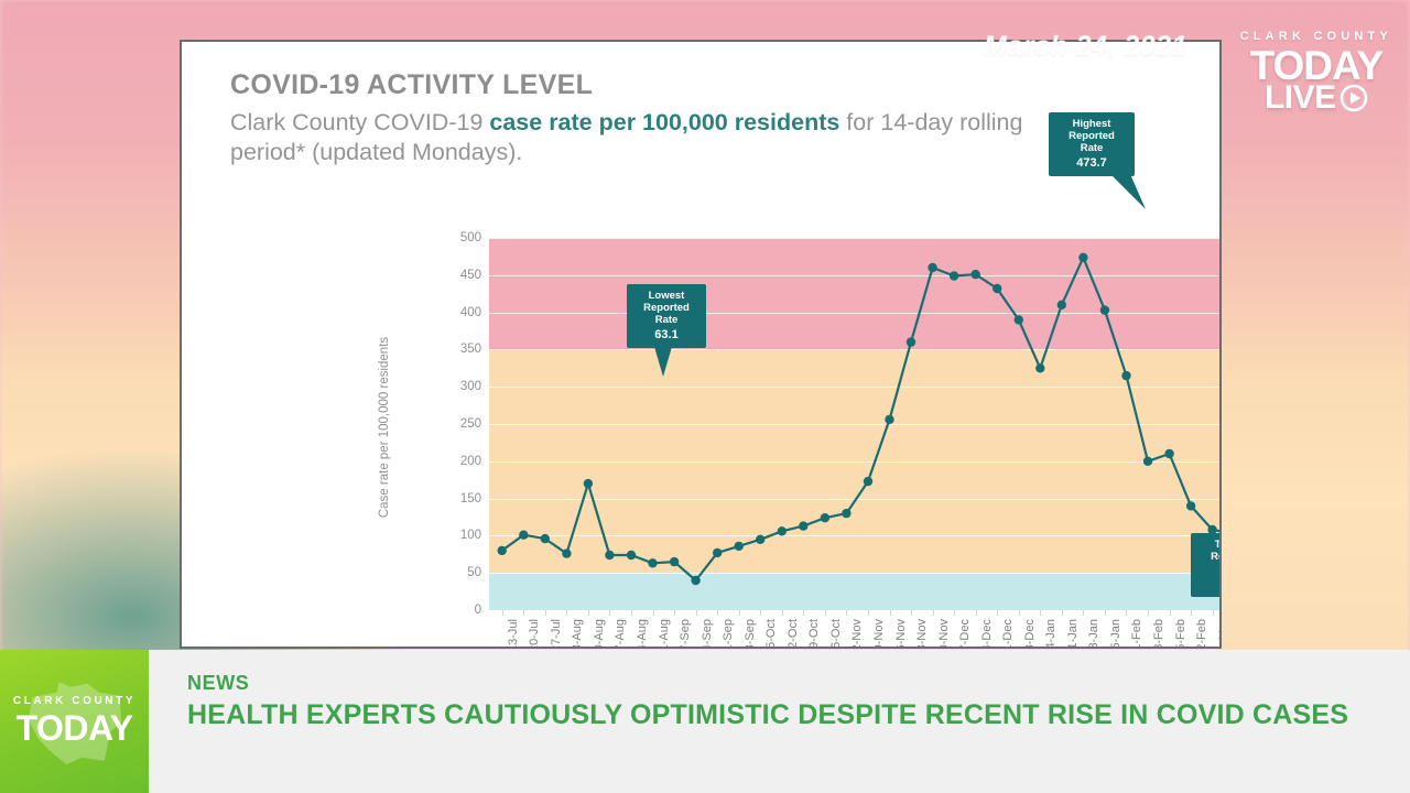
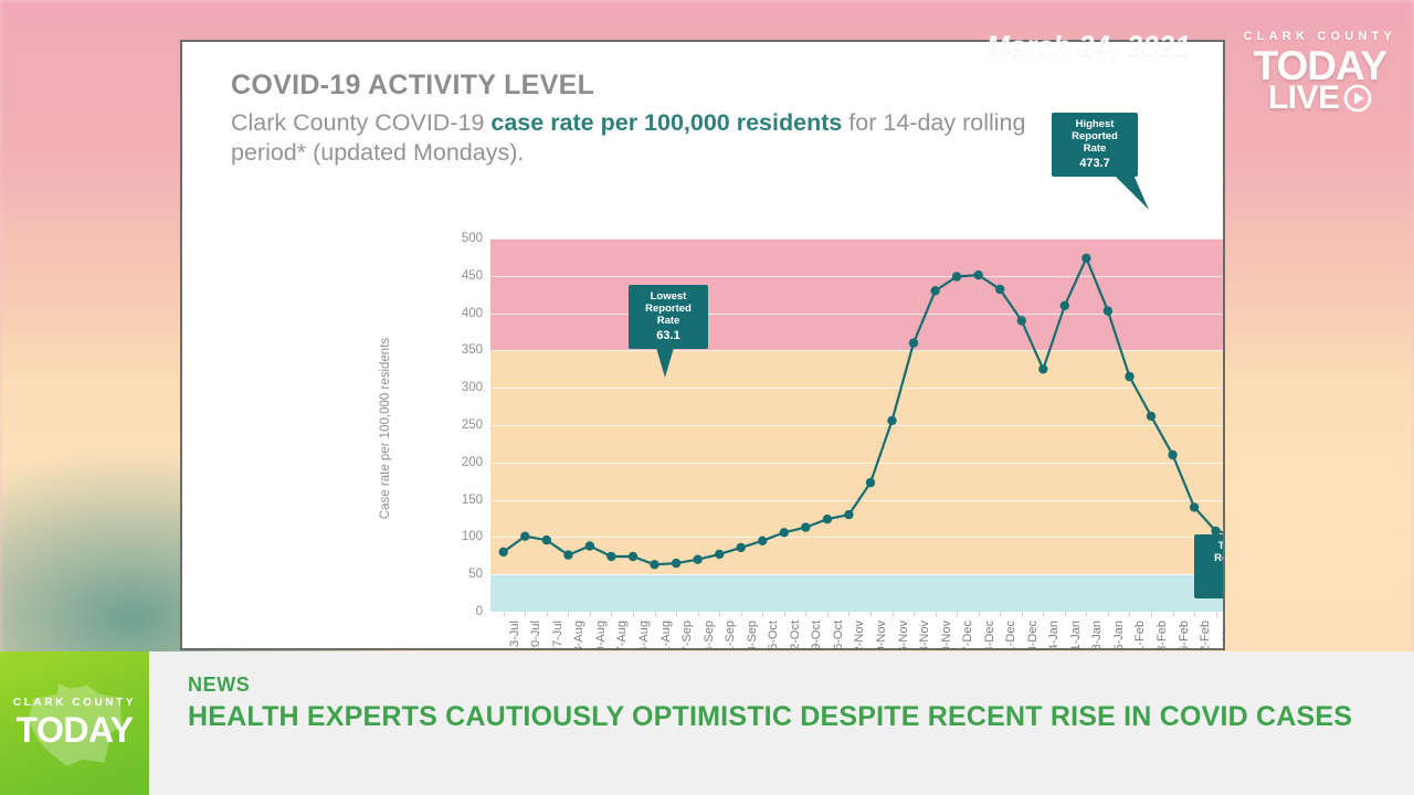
10-Aug: 170 -> 90
14-Sep: 40 -> 70
30-Nov: 460 -> 430
8-Feb: 200 -> 260
